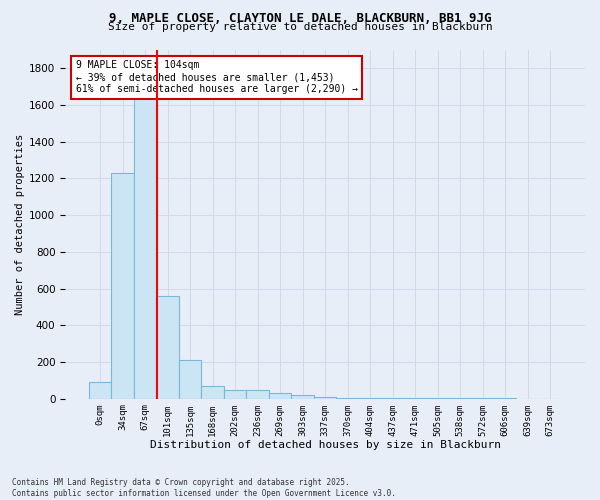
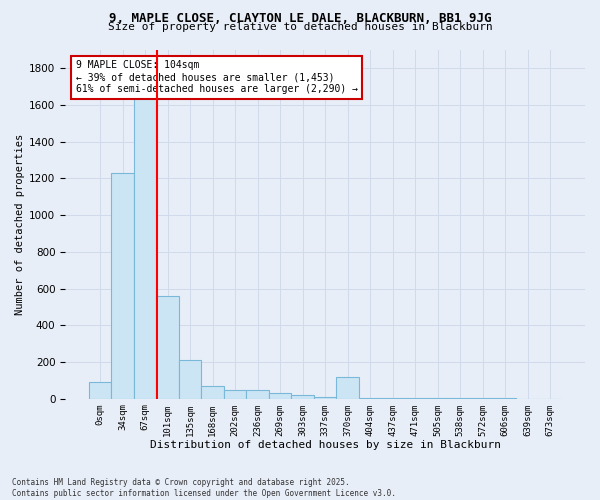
370sqm: 0 -> 120
